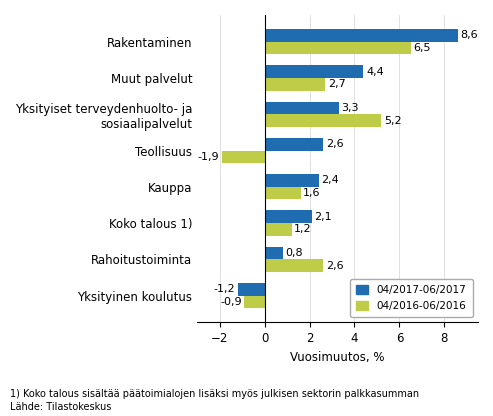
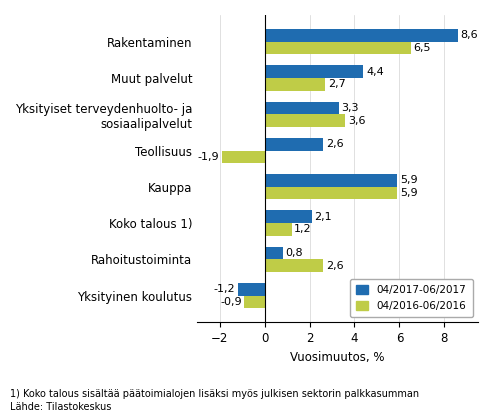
04/2016-06/2016/Yksityiset terveydenhuolto- ja sosiaalipalvelut: 5,2 -> 3,6
04/2017-06/2017/Kauppa: 2,4 -> 5,9
04/2016-06/2016/Kauppa: 1,6 -> 5,9
